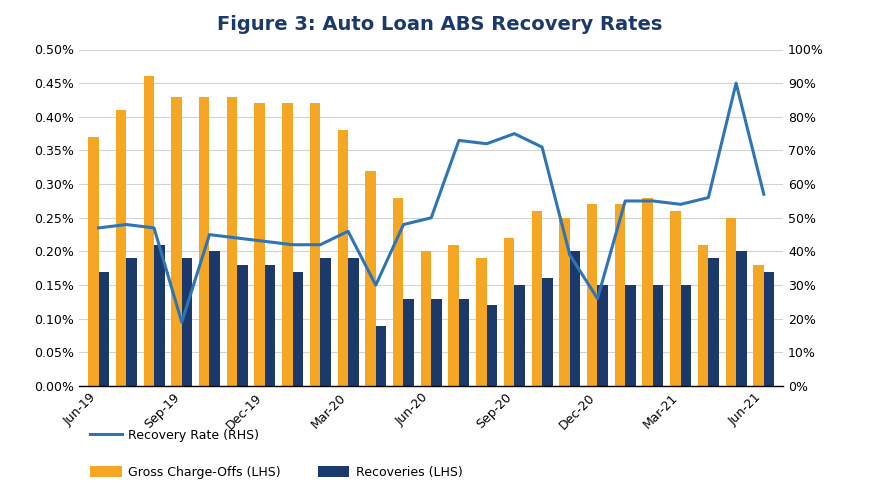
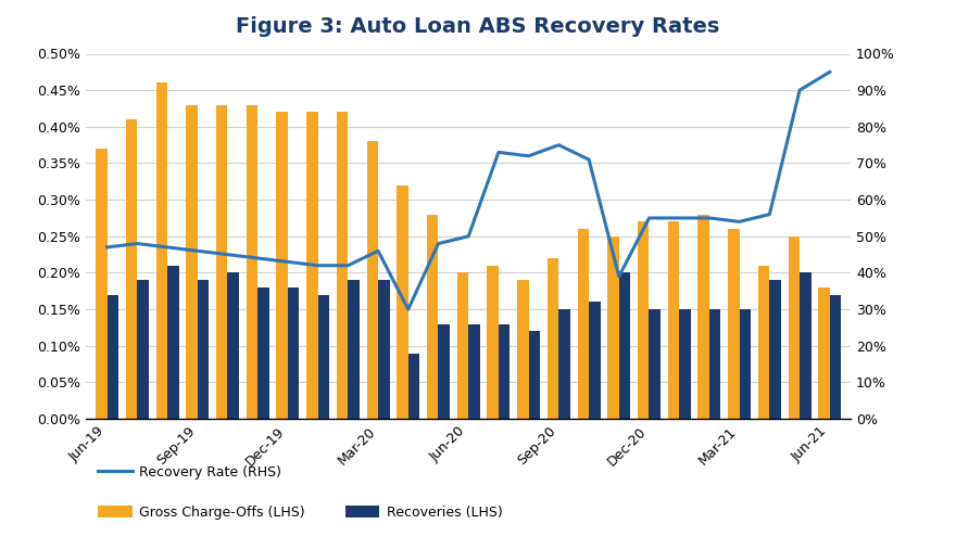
Recovery Rate (RHS)/Sep-19: 19% -> 46%
Recovery Rate (RHS)/Dec-20: 26% -> 55%
Recovery Rate (RHS)/Jun-21: 57% -> 95%
